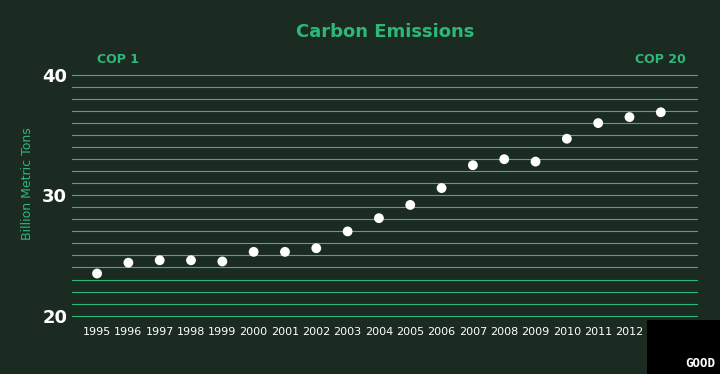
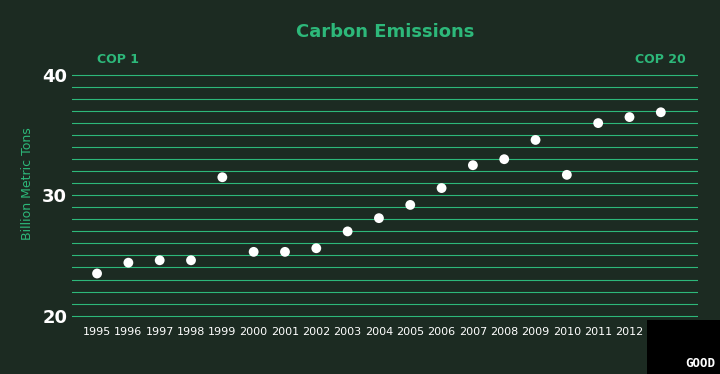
1999: 24.5 -> 31.5
2009: 32.8 -> 34.6
2010: 34.7 -> 31.7
